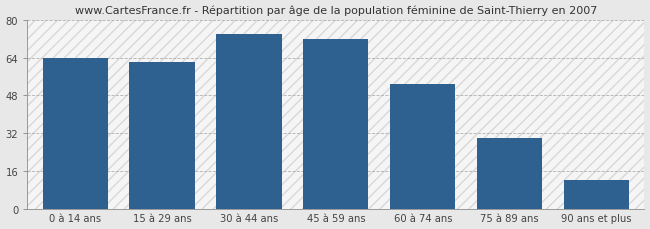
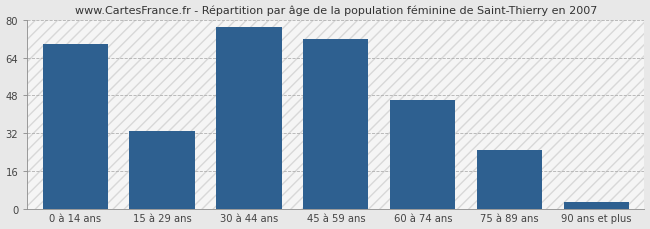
0 à 14 ans: 64 -> 70
15 à 29 ans: 62 -> 33
30 à 44 ans: 74 -> 77
60 à 74 ans: 53 -> 46
75 à 89 ans: 30 -> 25
90 ans et plus: 12 -> 3
